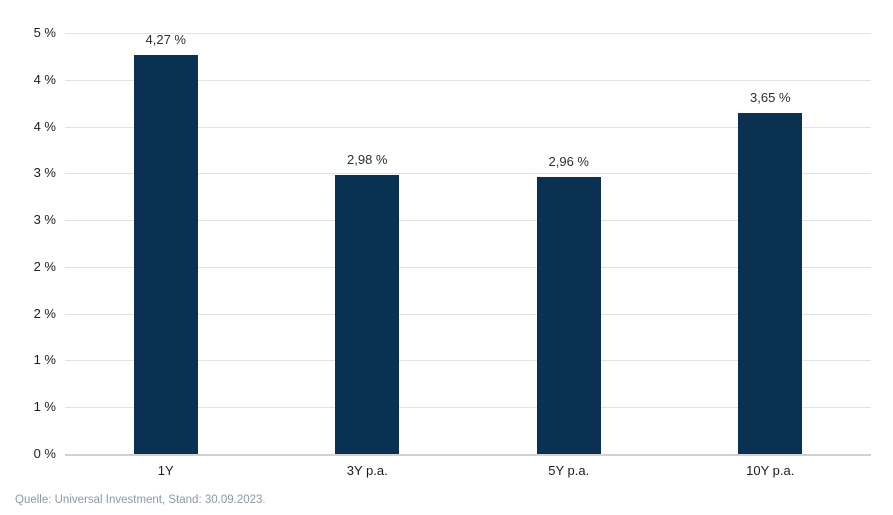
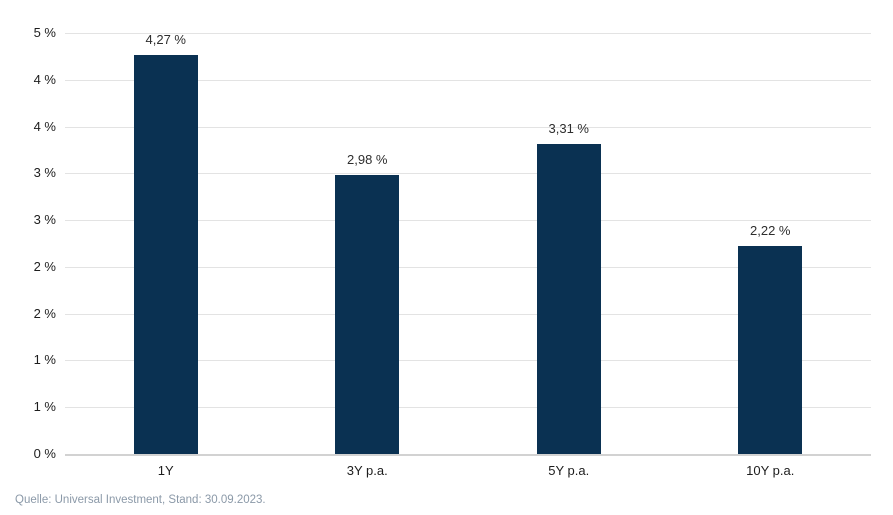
5Y p.a.: 2,96 -> 3,31
10Y p.a.: 3,65 -> 2,22
